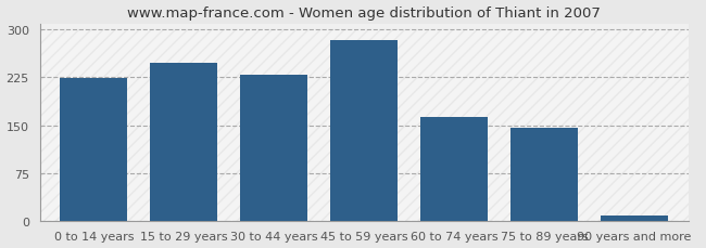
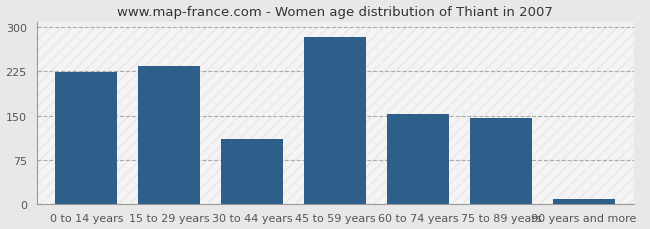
15 to 29 years: 248 -> 234
30 to 44 years: 230 -> 110
60 to 74 years: 163 -> 152
